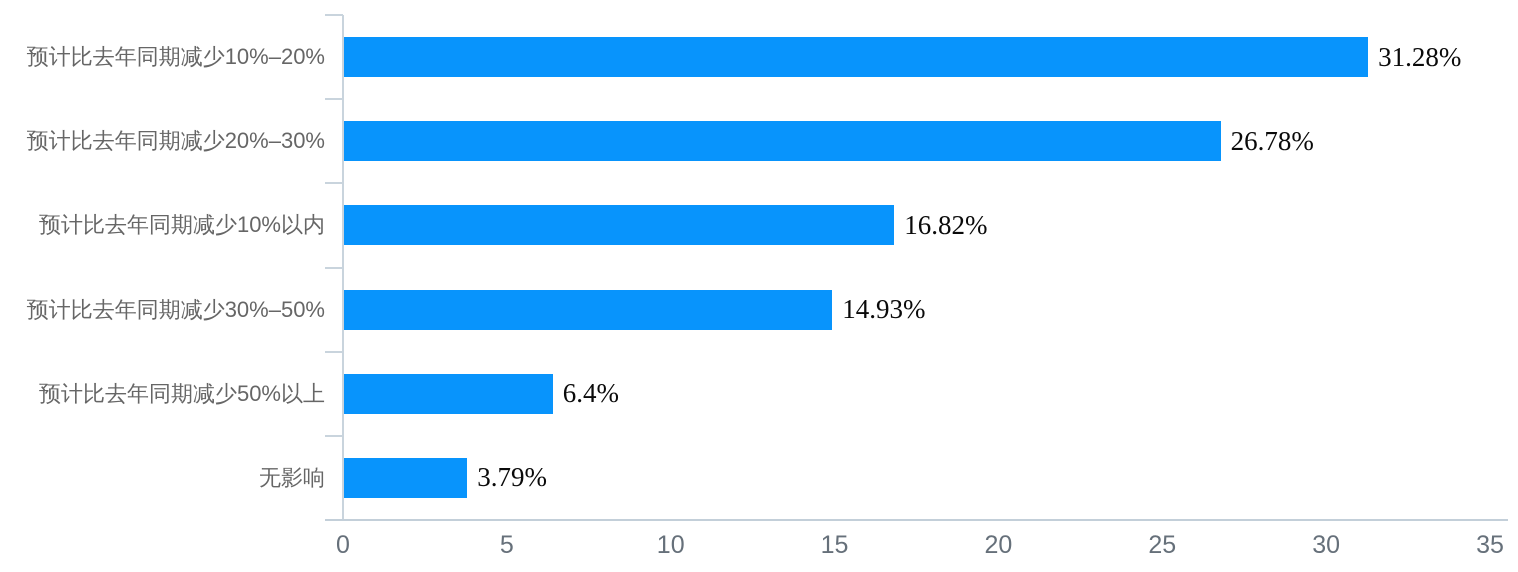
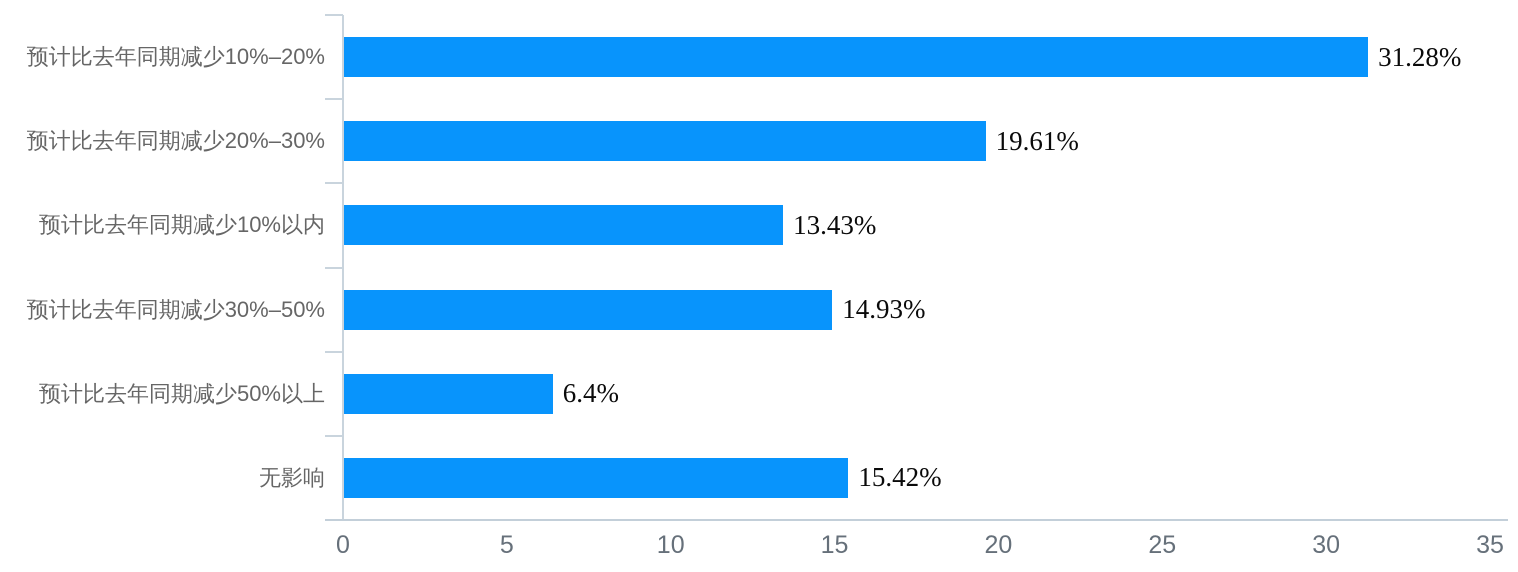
预计比去年同期减少20%–30%: 26.78% -> 19.61%
预计比去年同期减少10%以内: 16.82% -> 13.43%
无影响: 3.79% -> 15.42%
